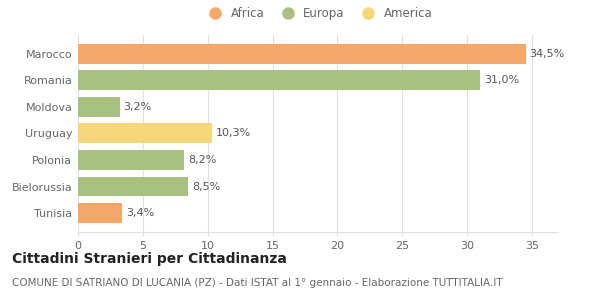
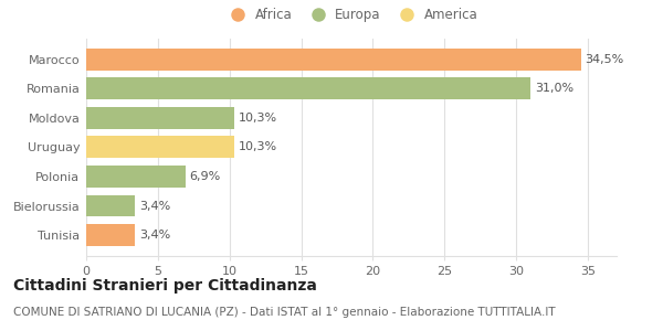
Moldova: 3,2% -> 10,3%
Polonia: 8,2% -> 6,9%
Bielorussia: 8,5% -> 3,4%
